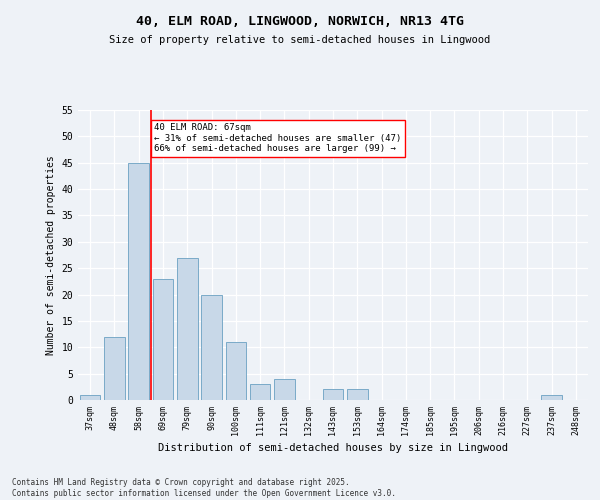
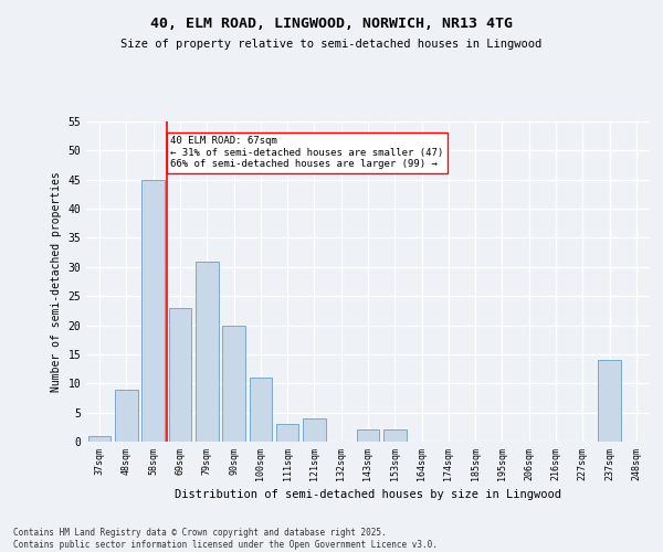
48sqm: 12 -> 9
79sqm: 27 -> 31
237sqm: 1 -> 14
